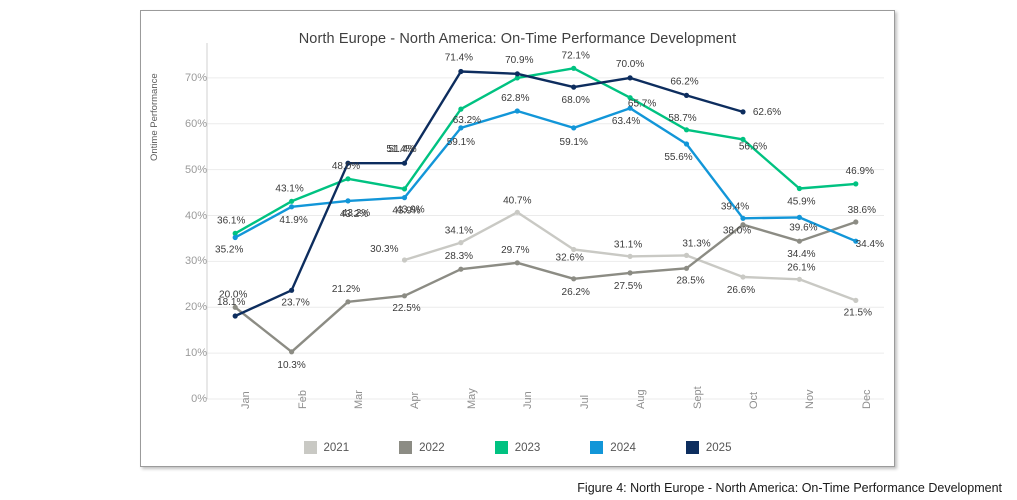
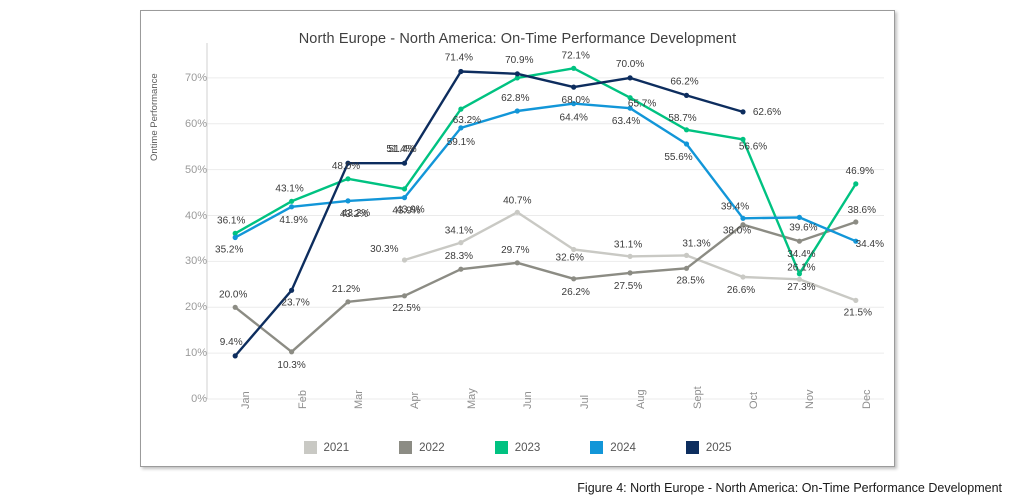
2025/Jan: 18.1% -> 9.4%
2024/Jul: 59.1% -> 64.4%
2023/Nov: 45.9% -> 27.3%
